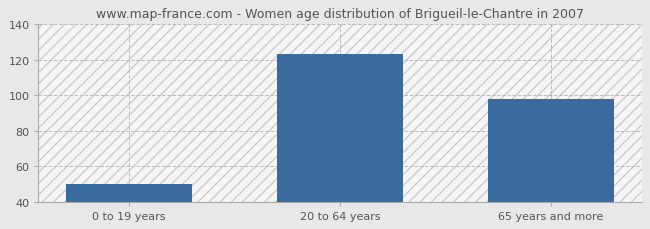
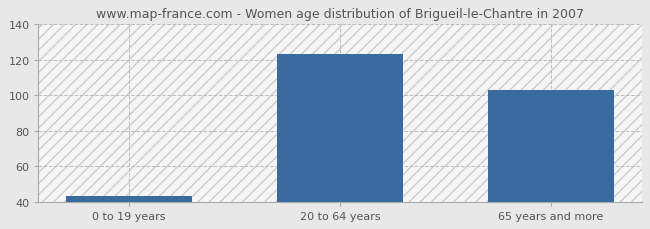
0 to 19 years: 50 -> 43
65 years and more: 98 -> 103
